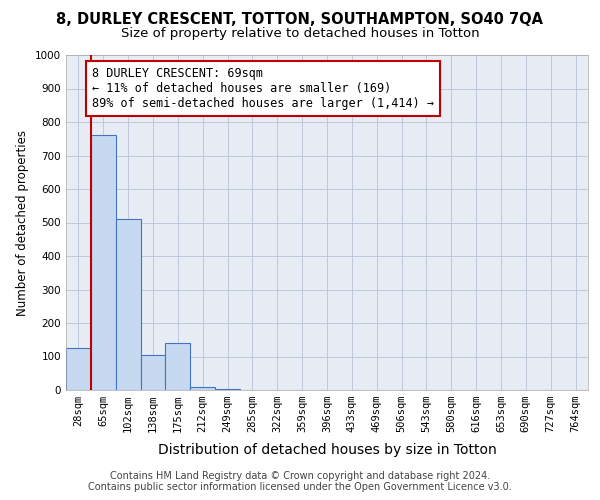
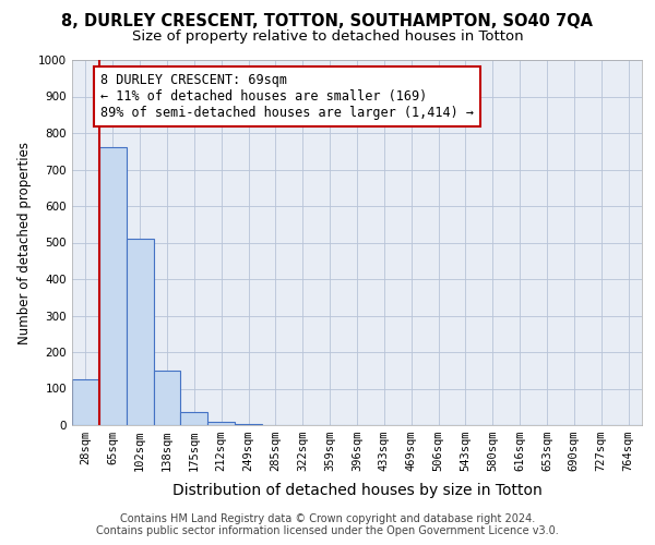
138sqm: 105 -> 148
175sqm: 140 -> 35
